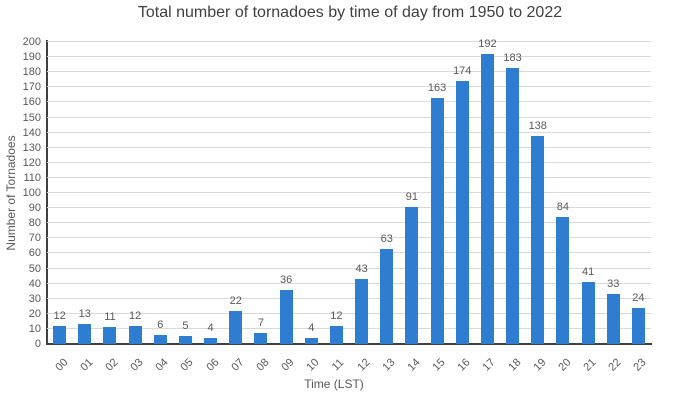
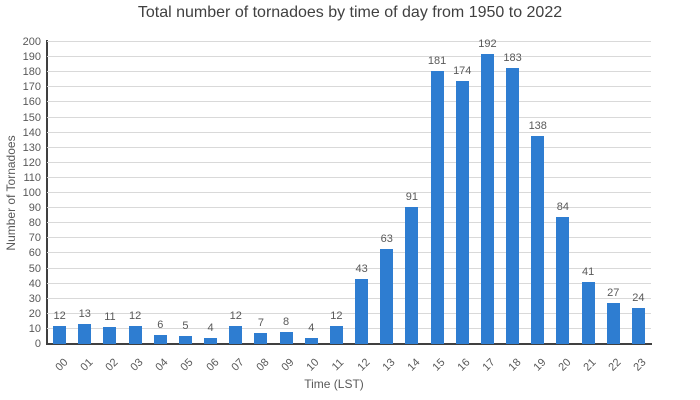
07: 22 -> 12
09: 36 -> 8
15: 163 -> 181
22: 33 -> 27
